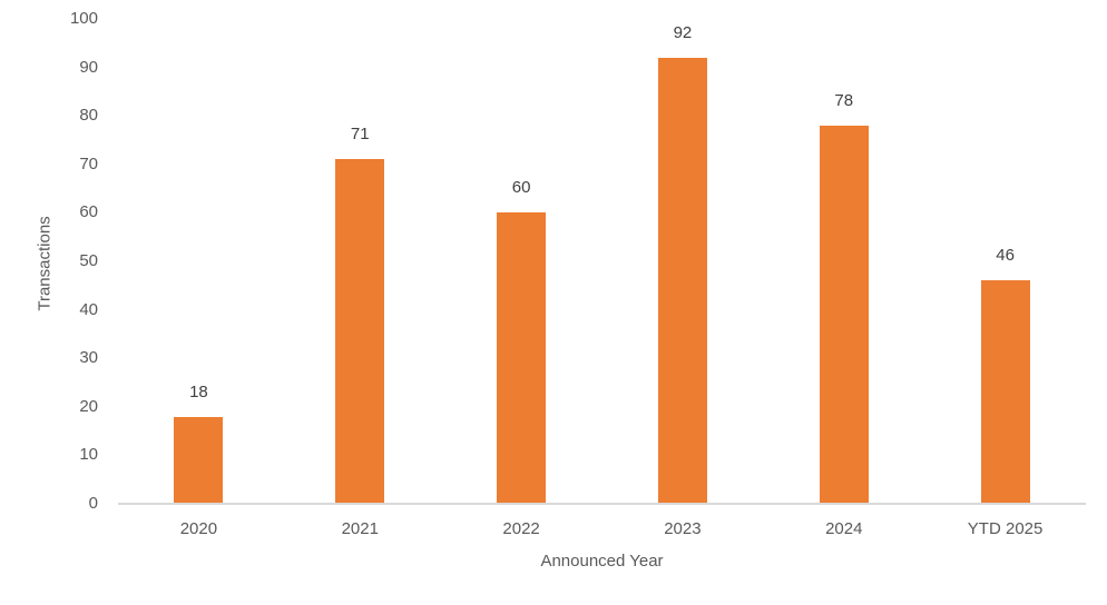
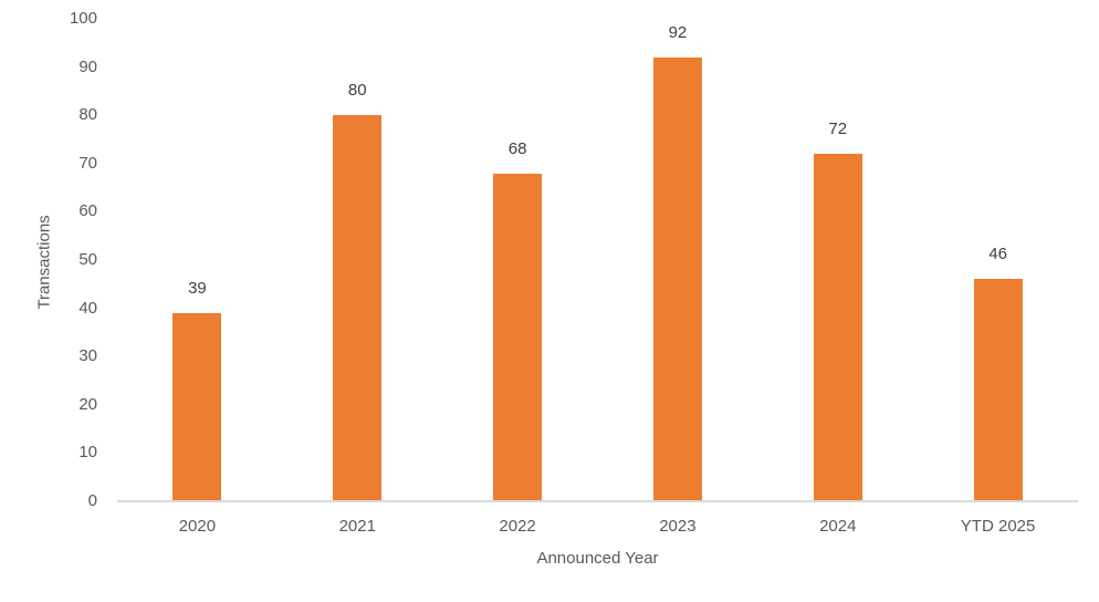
2020: 18 -> 39
2021: 71 -> 80
2022: 60 -> 68
2024: 78 -> 72
